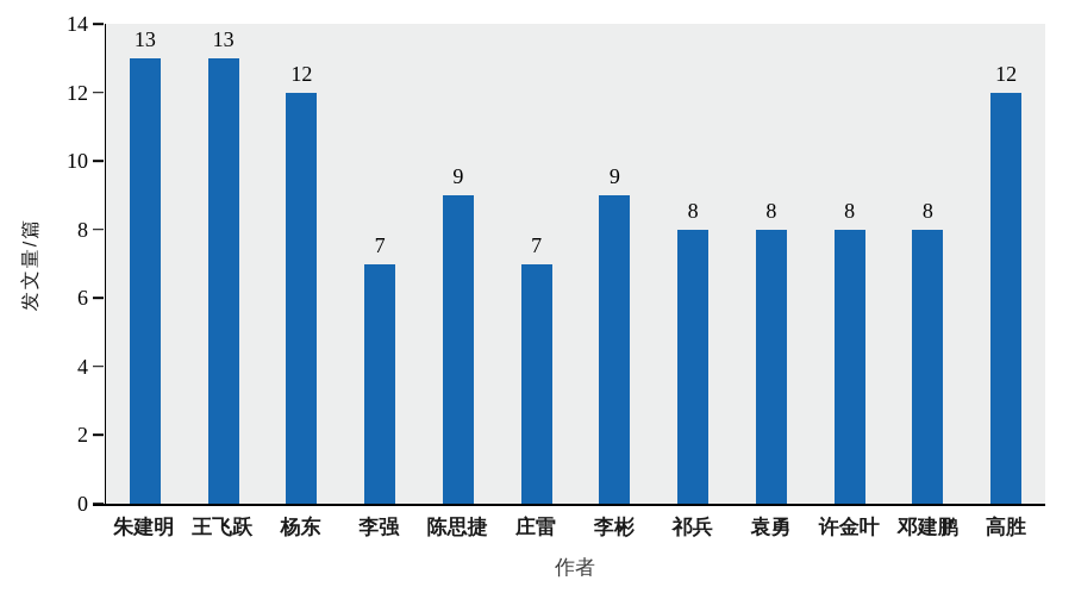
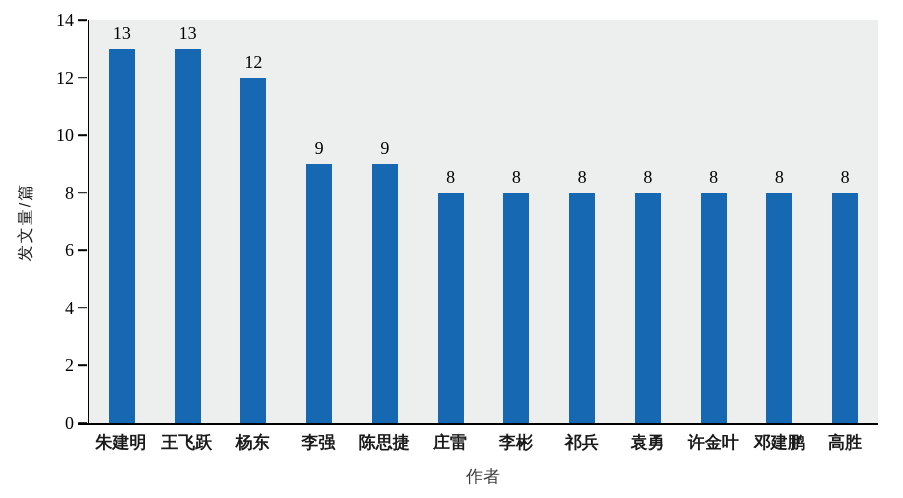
李强: 7 -> 9
庄雷: 7 -> 8
李彬: 9 -> 8
高胜: 12 -> 8
